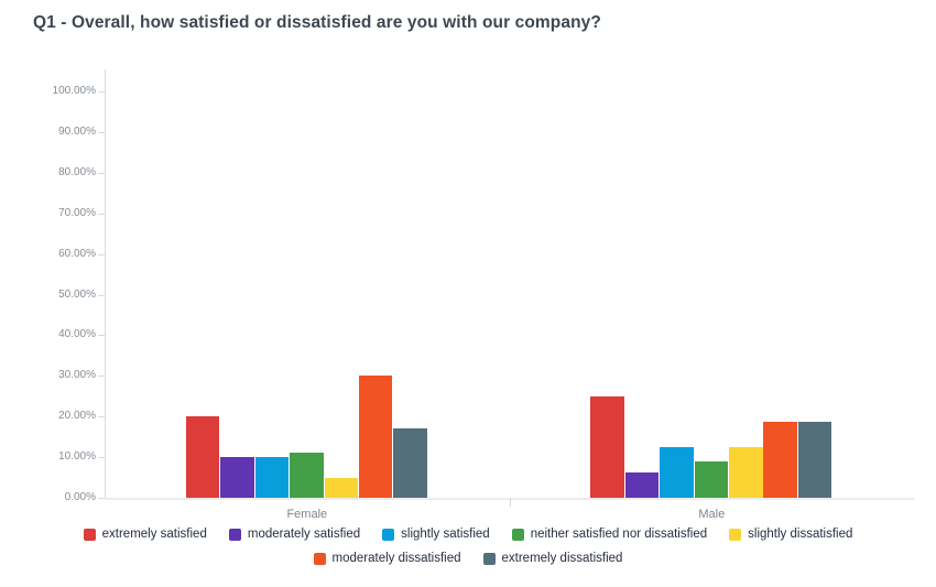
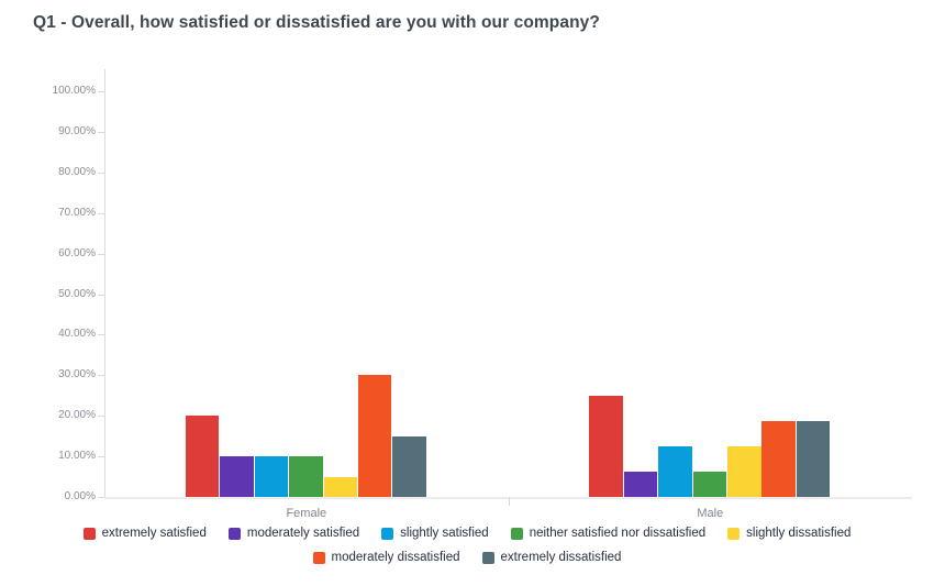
neither satisfied nor dissatisfied/Female: 11% -> 10%
extremely dissatisfied/Female: 17% -> 15%
neither satisfied nor dissatisfied/Male: 9% -> 6%
